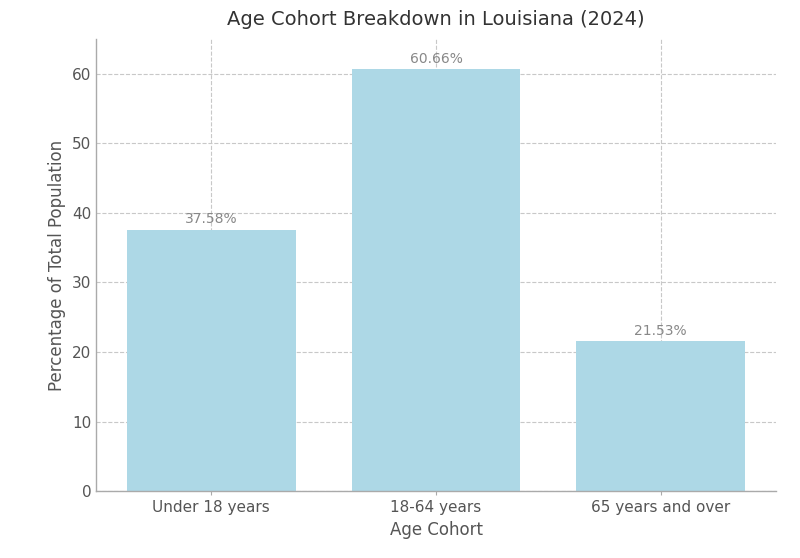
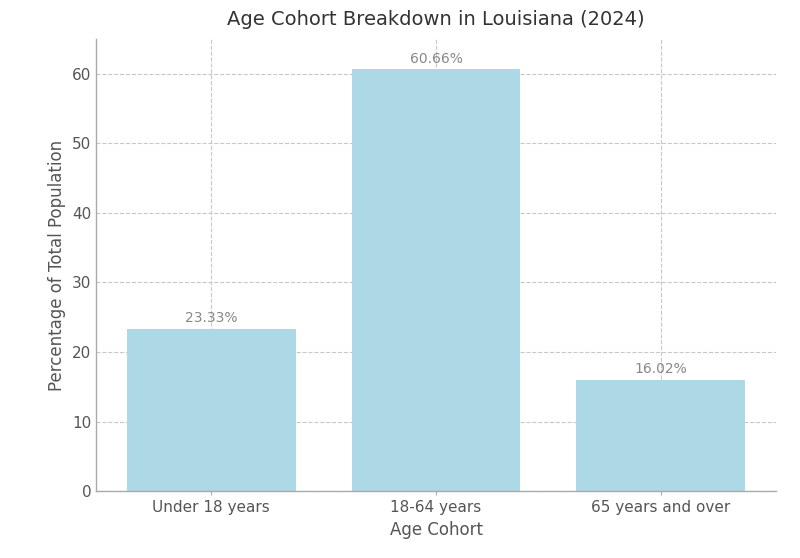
Under 18 years: 37.58% -> 23.33%
65 years and over: 21.53% -> 16.02%
